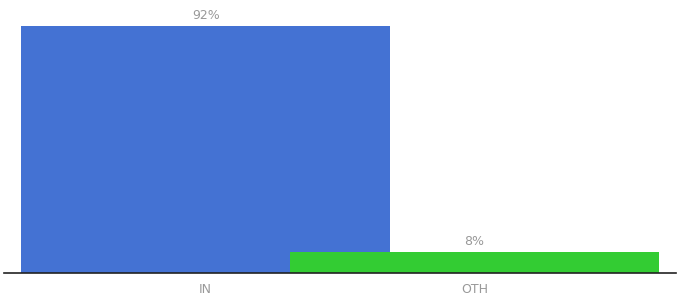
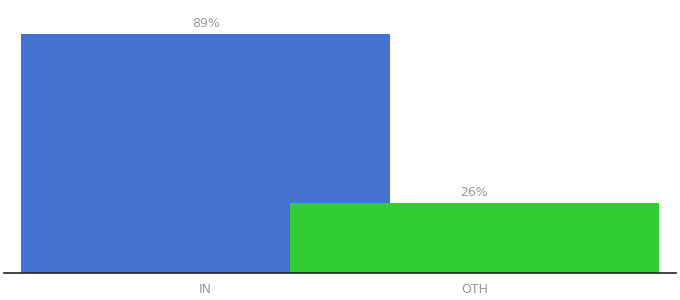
IN: 92% -> 89%
OTH: 8% -> 26%
